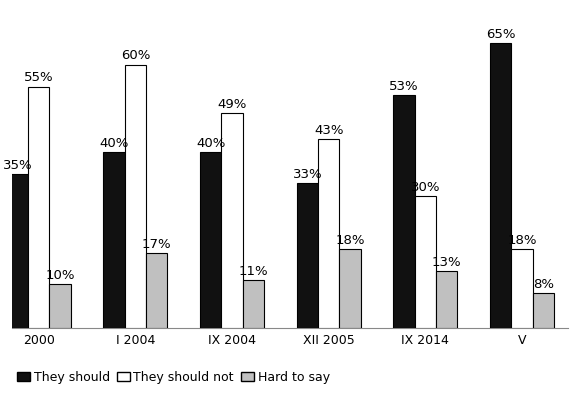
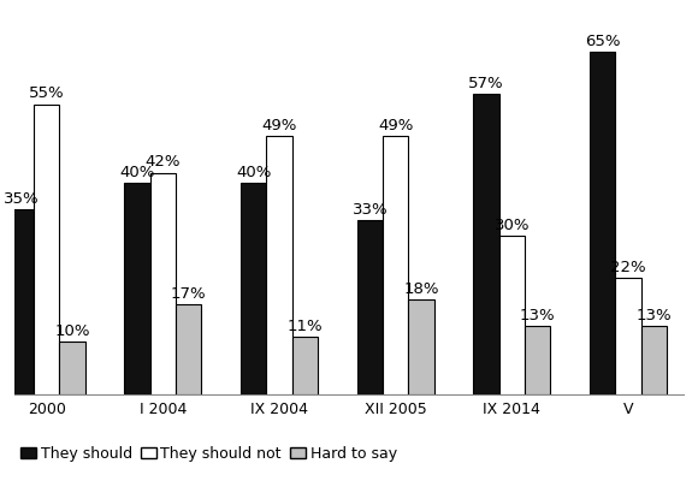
They should not/I 2004: 60% -> 42%
They should not/XII 2005: 43% -> 49%
They should/IX 2014: 53% -> 57%
They should not/V: 18% -> 22%
Hard to say/V: 8% -> 13%
